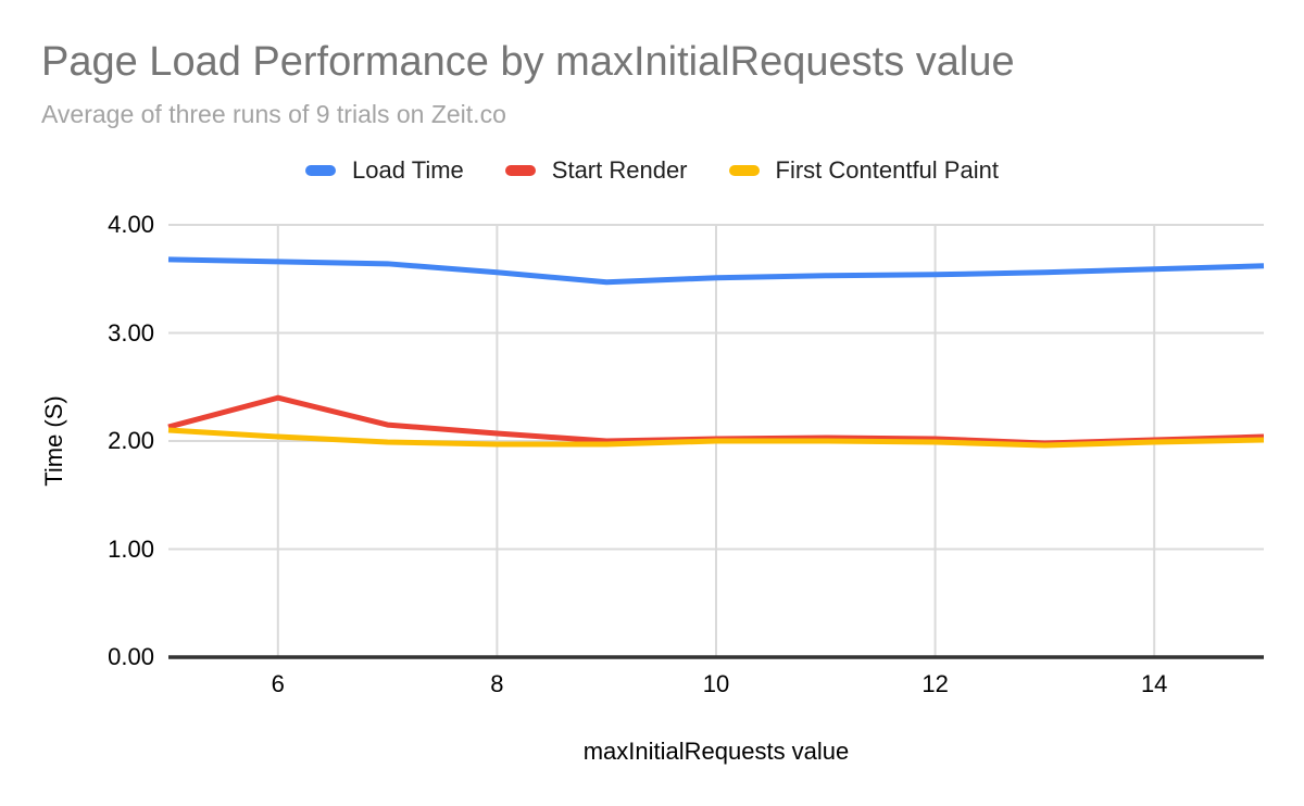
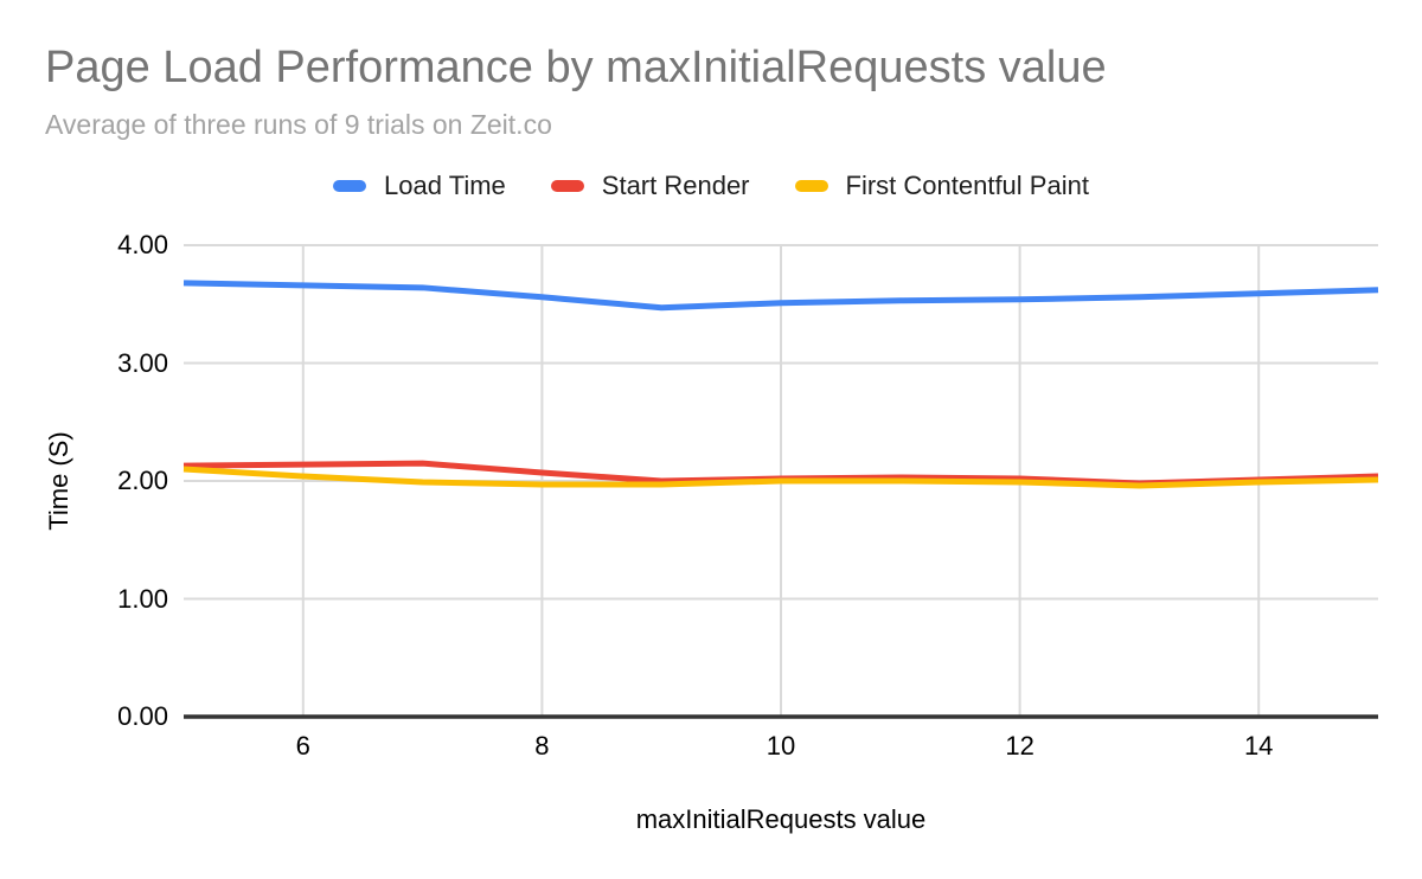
Start Render/6: 2.4 -> 2.1
